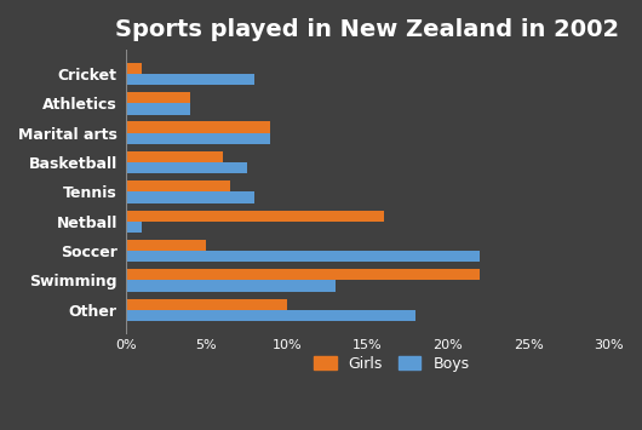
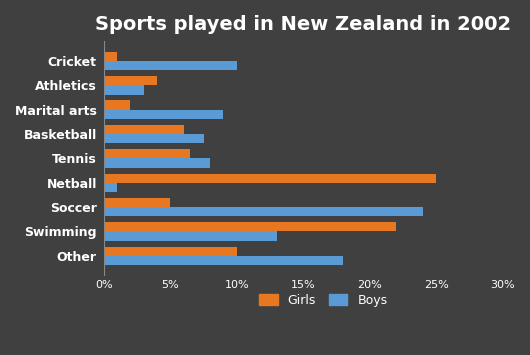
Boys/Cricket: 8.0% -> 10.0%
Boys/Athletics: 4.0% -> 3.0%
Girls/Marital arts: 9.0% -> 2.0%
Girls/Netball: 16.0% -> 25.0%
Boys/Soccer: 22.0% -> 24.0%
